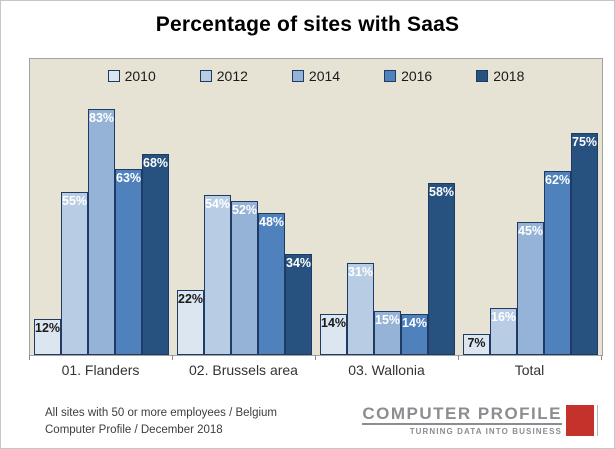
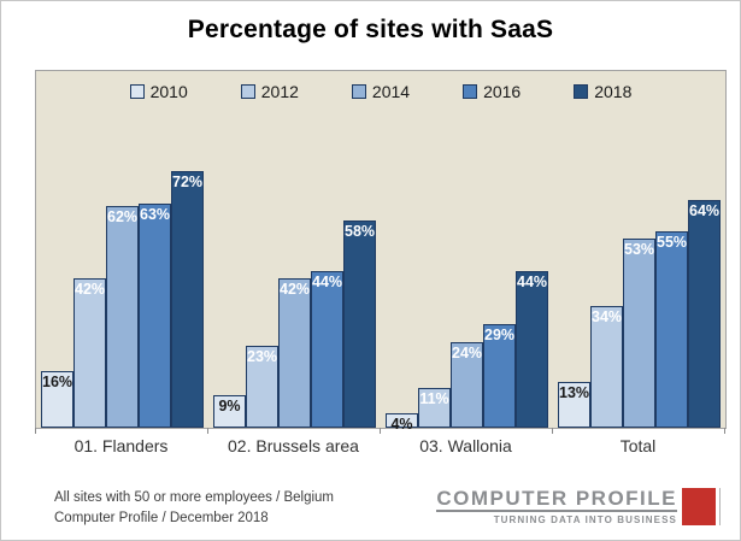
2010/01. Flanders: 12% -> 16%
2012/01. Flanders: 55% -> 42%
2014/01. Flanders: 83% -> 62%
2018/01. Flanders: 68% -> 72%
2010/02. Brussels area: 22% -> 9%
2012/02. Brussels area: 54% -> 23%
2014/02. Brussels area: 52% -> 42%
2016/02. Brussels area: 48% -> 44%
2018/02. Brussels area: 34% -> 58%
2010/03. Wallonia: 14% -> 4%
2012/03. Wallonia: 31% -> 11%
2014/03. Wallonia: 15% -> 24%
2016/03. Wallonia: 14% -> 29%
2018/03. Wallonia: 58% -> 44%
2010/Total: 7% -> 13%
2012/Total: 16% -> 34%
2014/Total: 45% -> 53%
2016/Total: 62% -> 55%
2018/Total: 75% -> 64%
